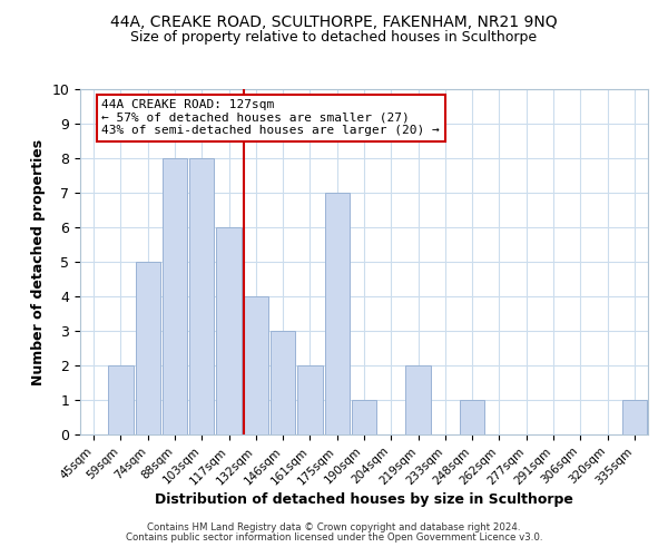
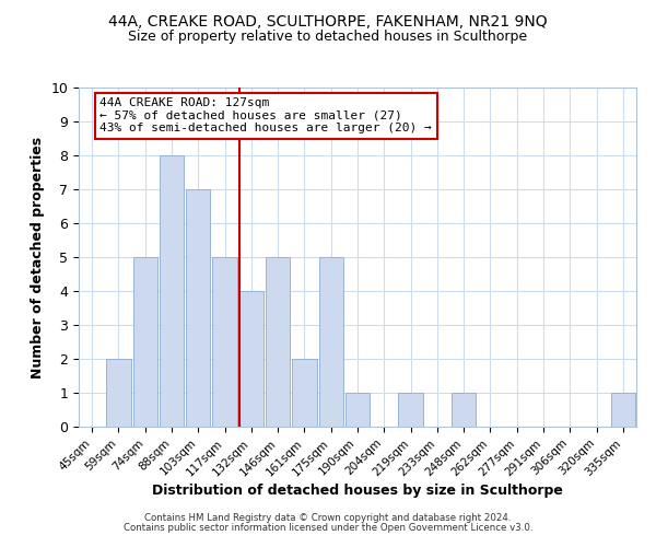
103sqm: 8 -> 7
117sqm: 6 -> 5
146sqm: 3 -> 5
175sqm: 7 -> 5
219sqm: 2 -> 1
